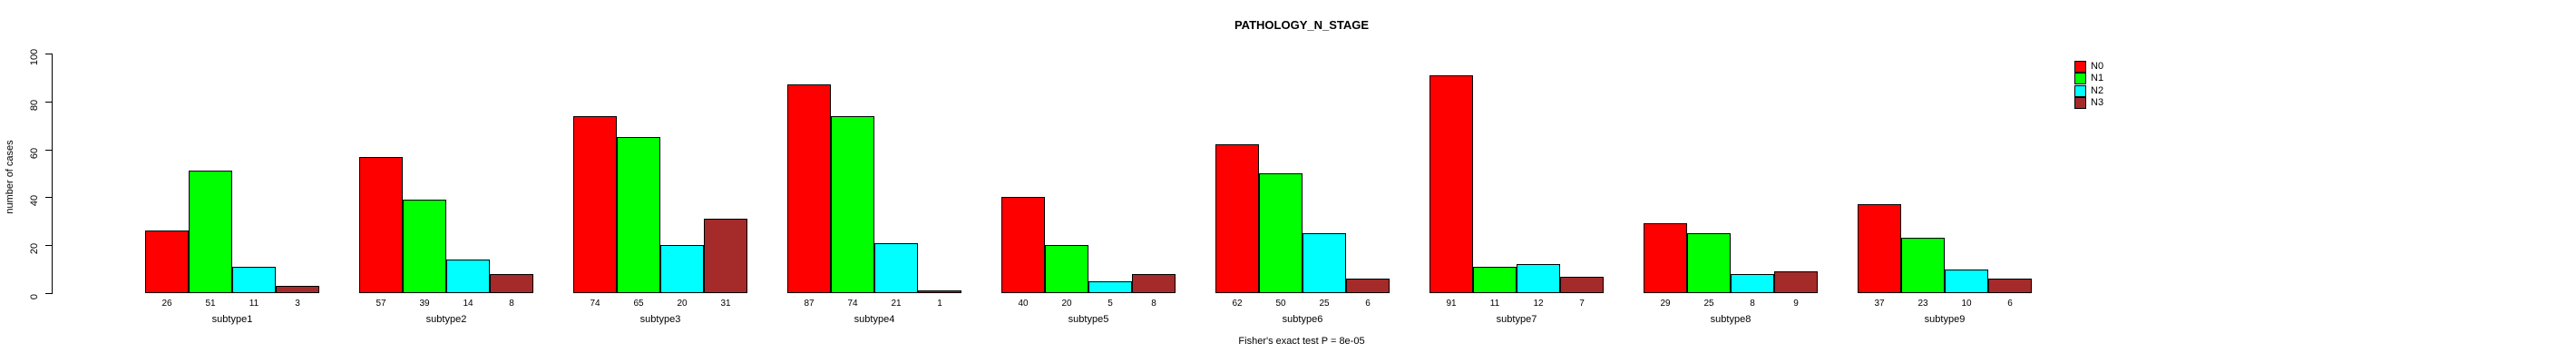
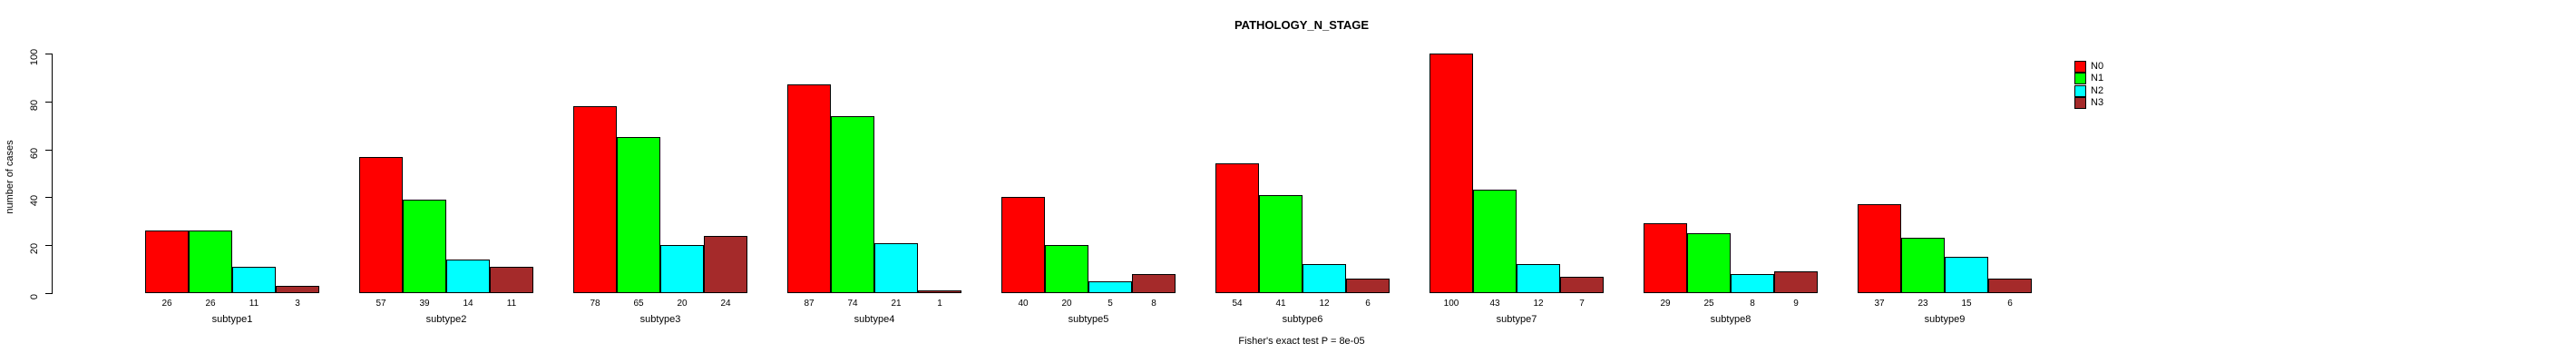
N1/subtype1: 51 -> 26
N3/subtype2: 8 -> 11
N0/subtype3: 74 -> 78
N3/subtype3: 31 -> 24
N0/subtype6: 62 -> 54
N1/subtype6: 50 -> 41
N2/subtype6: 25 -> 12
N0/subtype7: 91 -> 100
N1/subtype7: 11 -> 43
N2/subtype9: 10 -> 15
